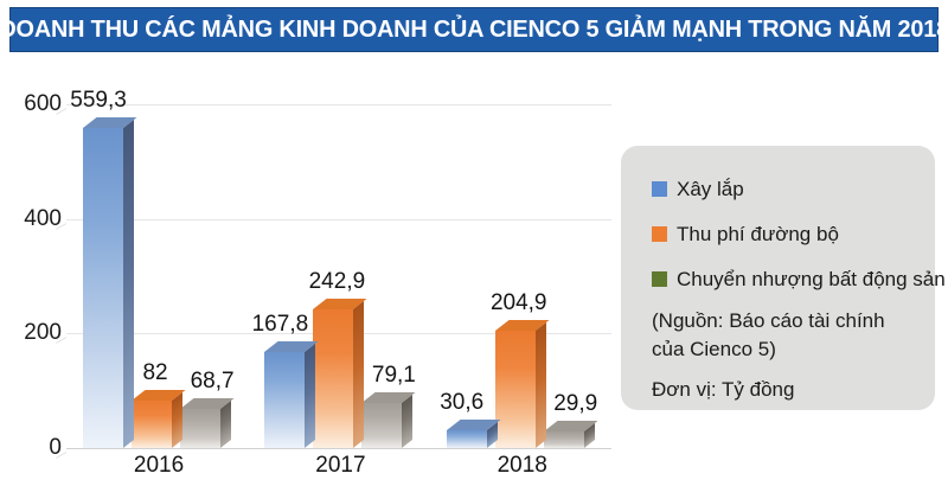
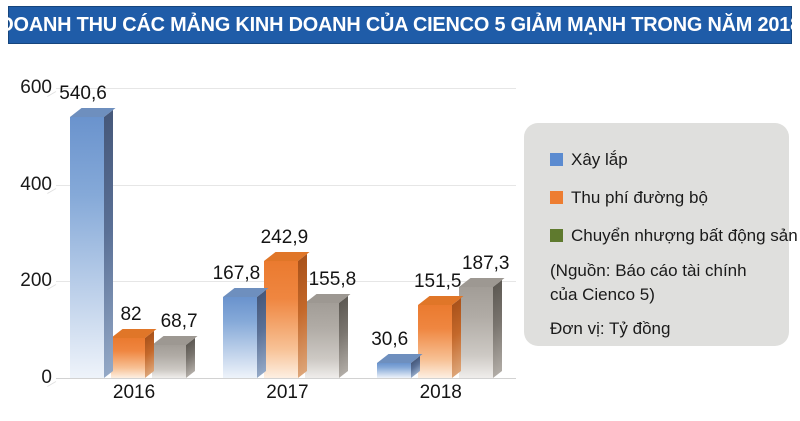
Xây lắp/2016: 559,3 -> 540,6
Chuyển nhượng bất động sản/2017: 79,1 -> 155,8
Thu phí đường bộ/2018: 204,9 -> 151,5
Chuyển nhượng bất động sản/2018: 29,9 -> 187,3
